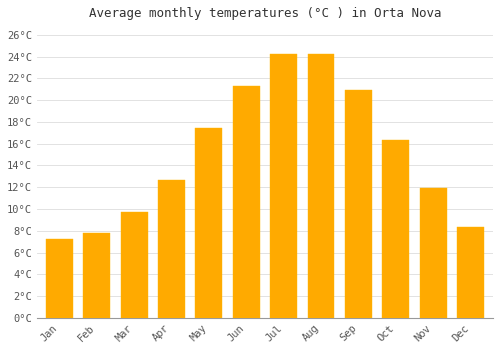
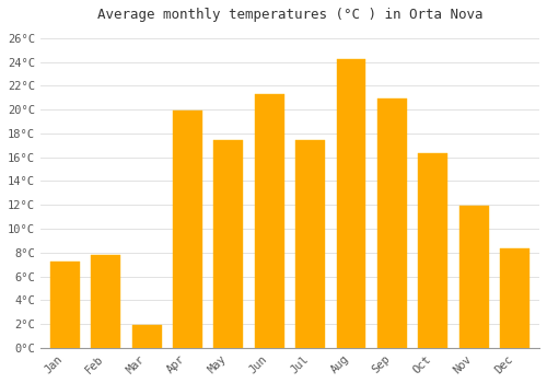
Mar: 9.7°C -> 1.9°C
Apr: 12.7°C -> 19.9°C
Jul: 24.2°C -> 17.4°C
